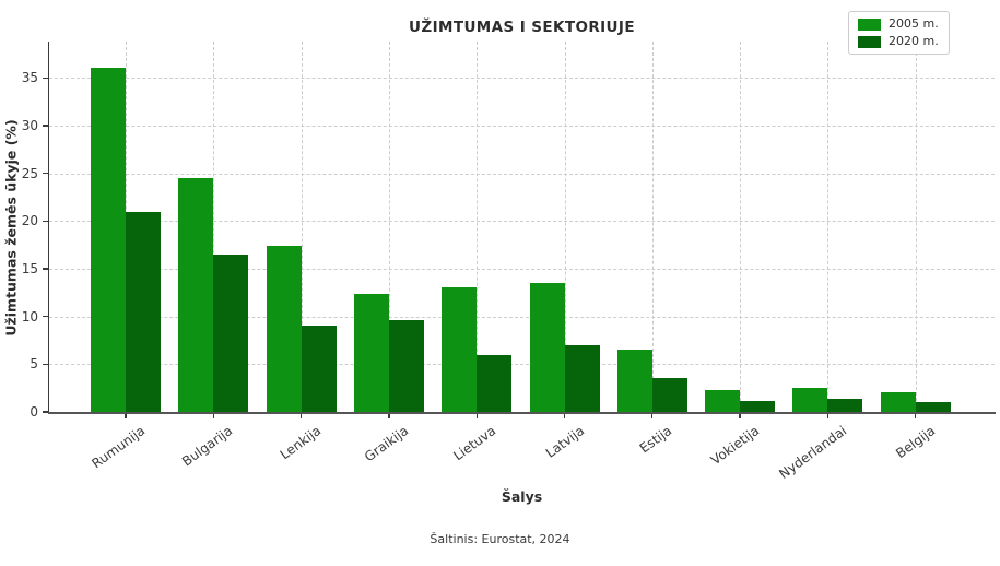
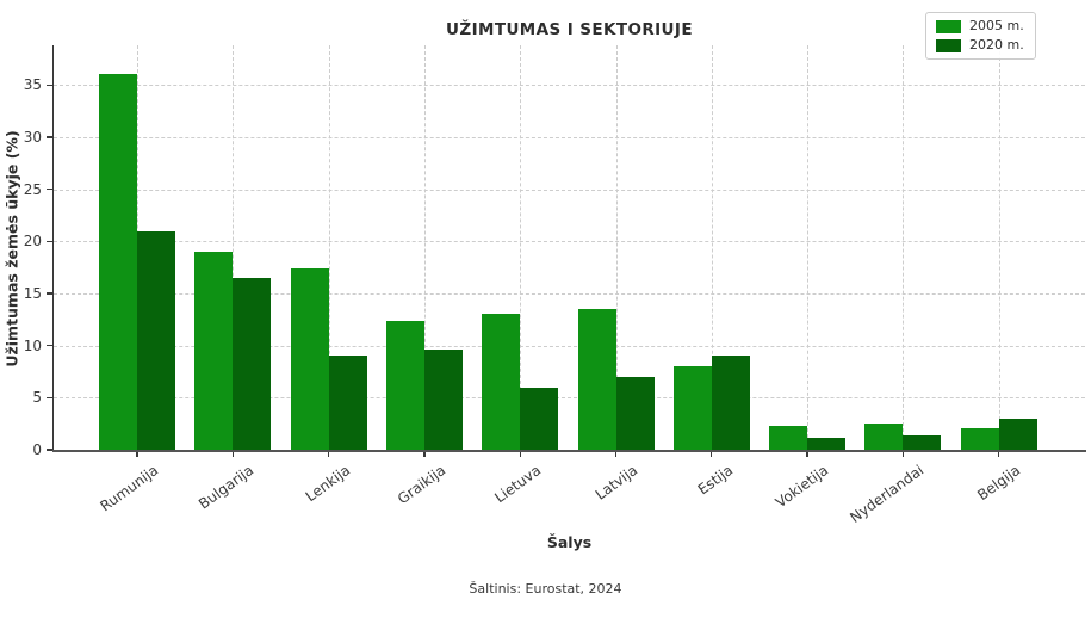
2005 m./Bulgarija: 24 -> 19
2005 m./Estija: 6 -> 8
2020 m./Estija: 4 -> 9
2020 m./Belgija: 1 -> 3
